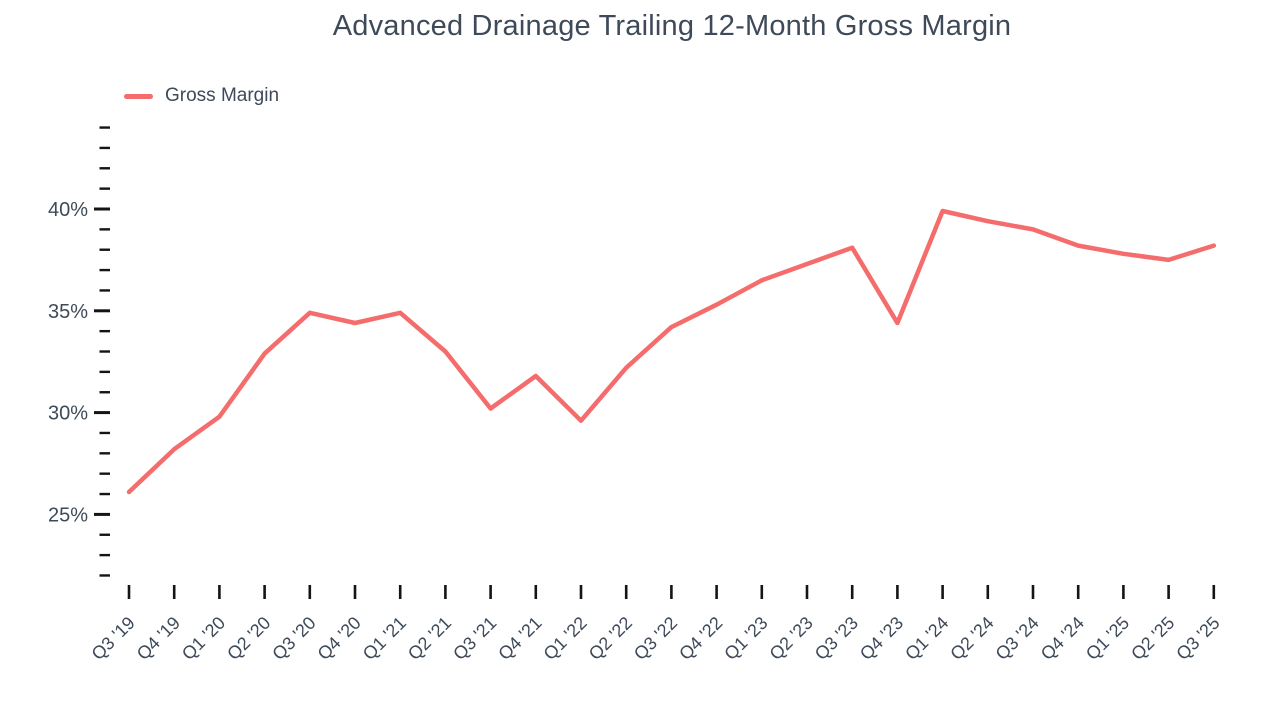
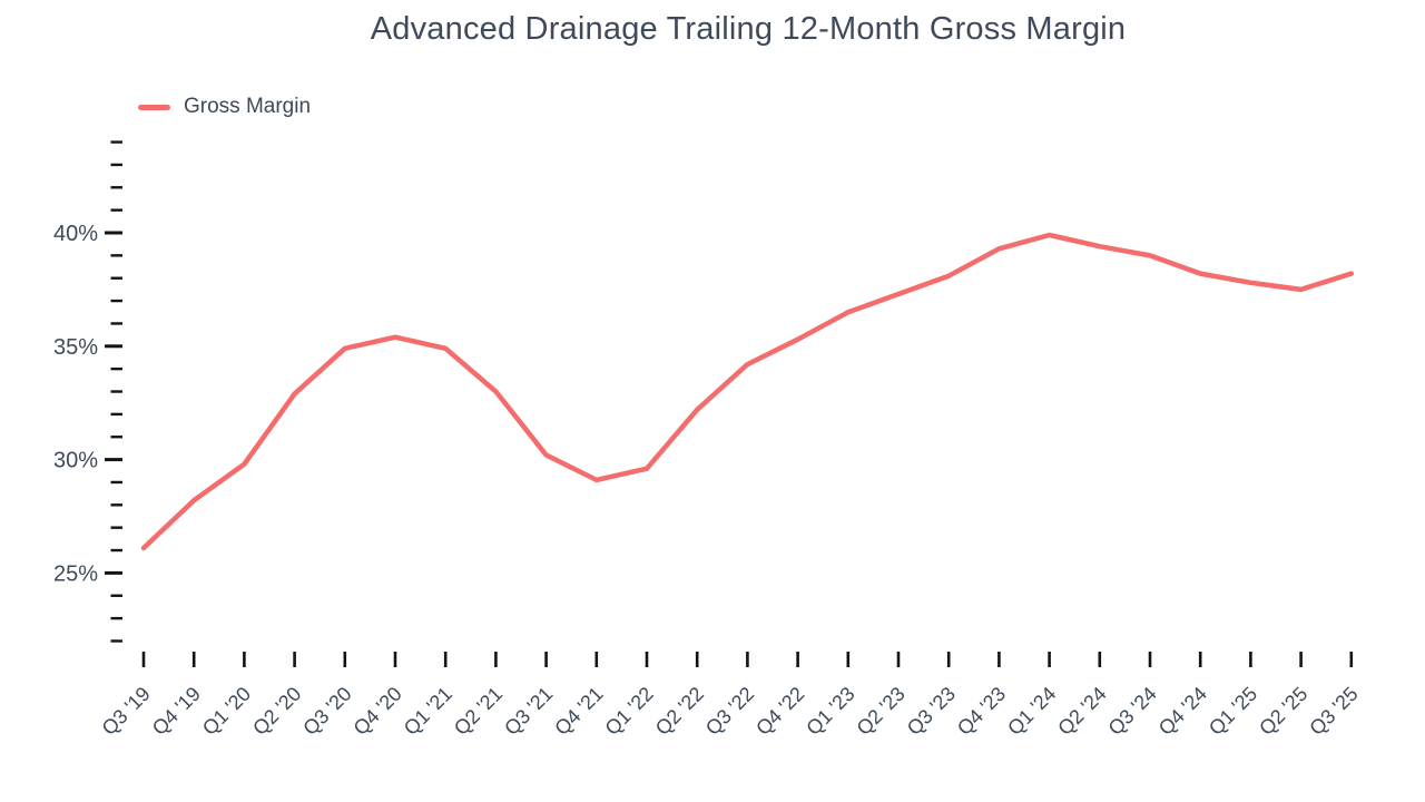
Q4 '20: 34.4% -> 35.4%
Q4 '21: 31.8% -> 29.1%
Q4 '23: 34.4% -> 39.3%
